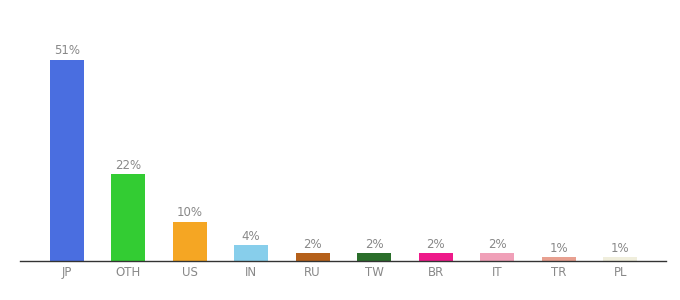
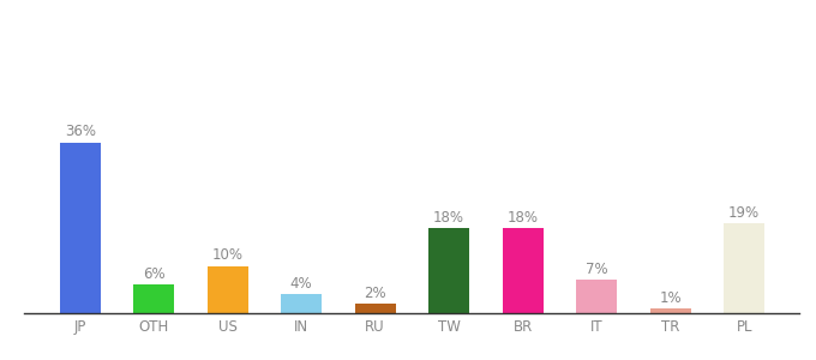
JP: 51% -> 36%
OTH: 22% -> 6%
TW: 2% -> 18%
BR: 2% -> 18%
IT: 2% -> 7%
PL: 1% -> 19%
